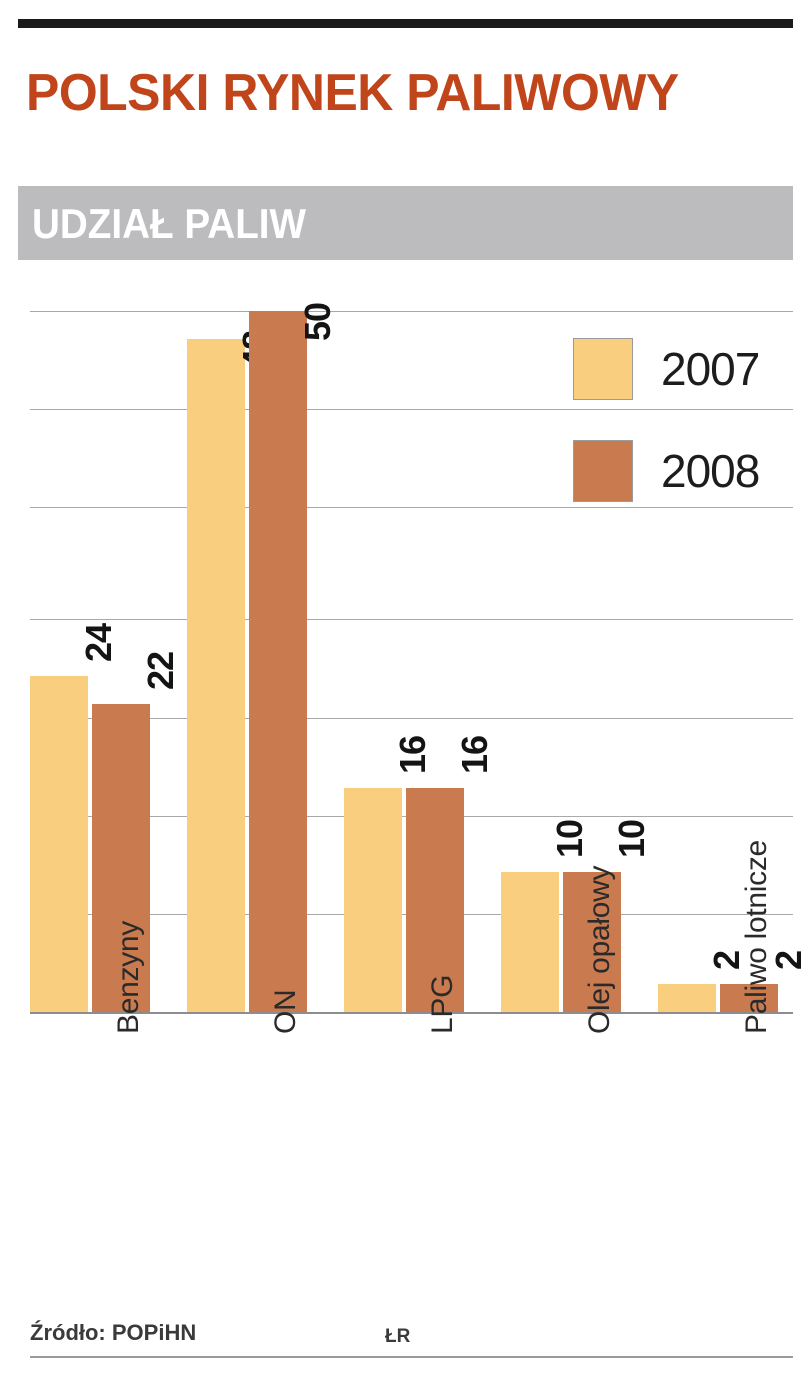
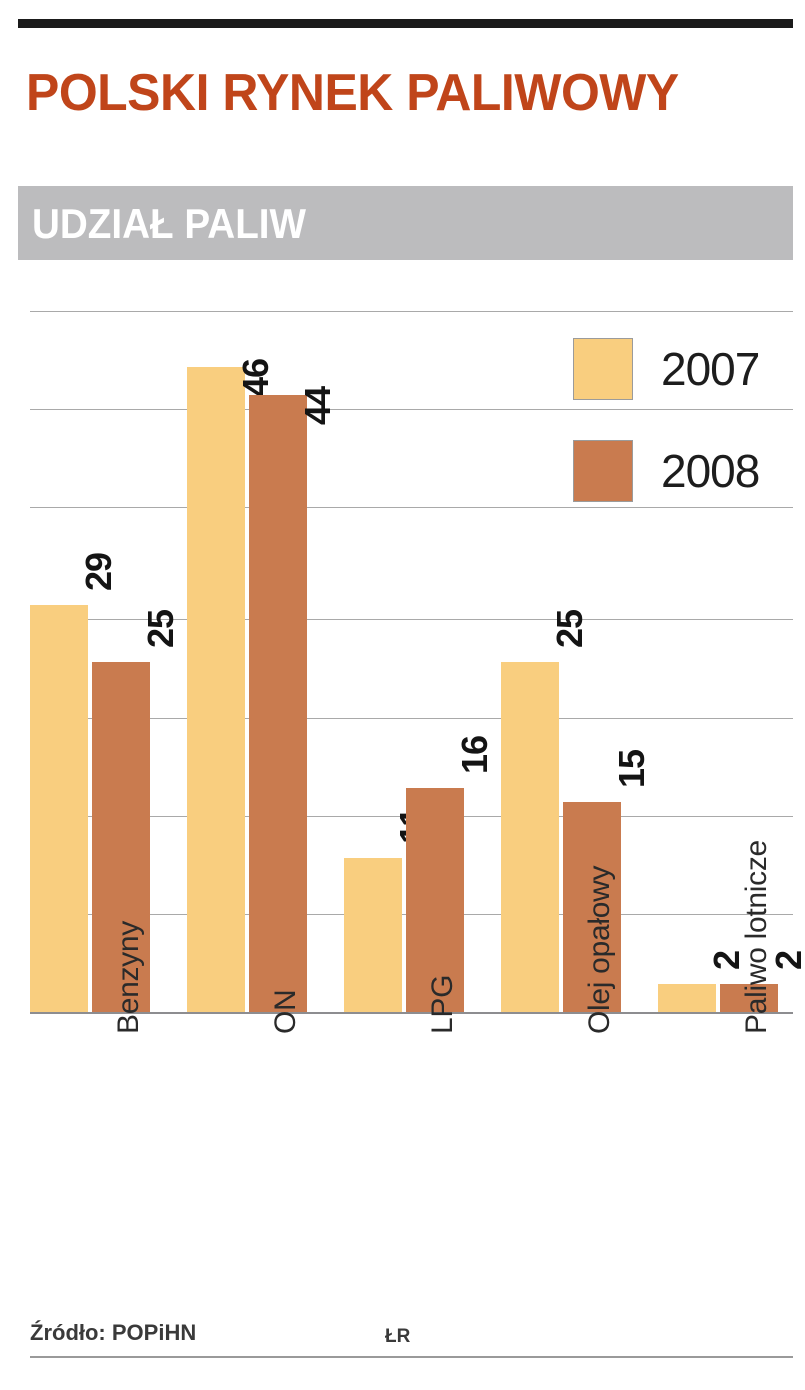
2007/Benzyny: 24 -> 29
2008/Benzyny: 22 -> 25
2007/ON: 48 -> 46
2008/ON: 50 -> 44
2007/LPG: 16 -> 11
2007/Olej opałowy: 10 -> 25
2008/Olej opałowy: 10 -> 15
